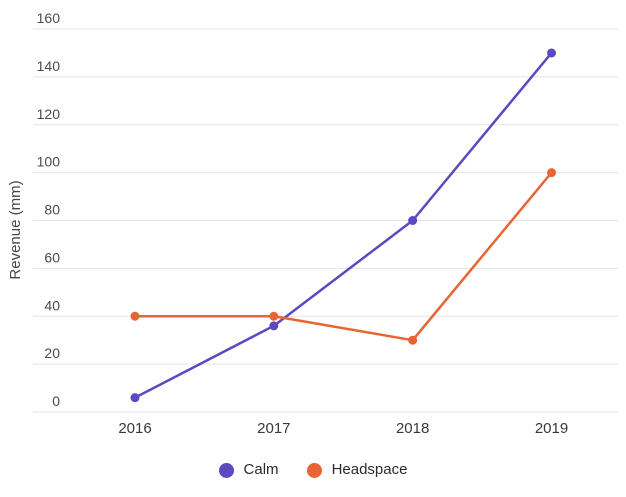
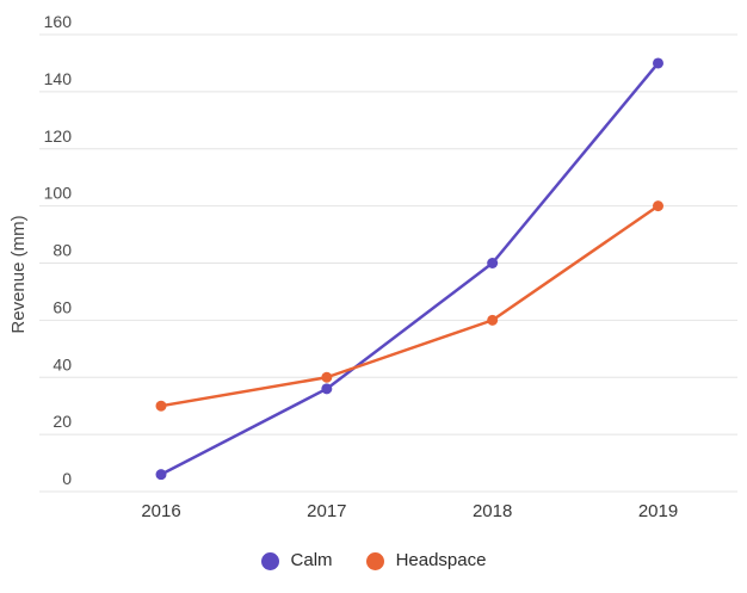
Headspace/2016: 40 -> 30
Headspace/2018: 30 -> 60
